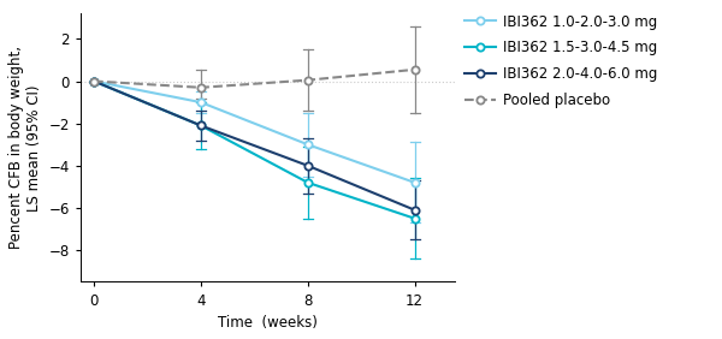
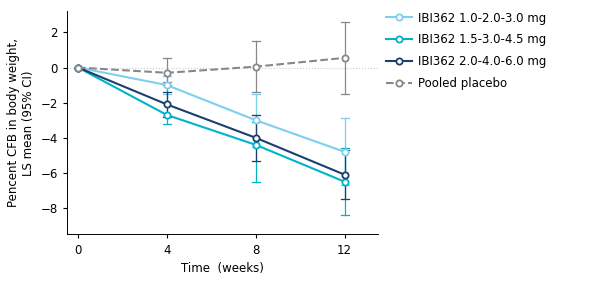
IBI362 1.5-3.0-4.5 mg/4: -2.1 -> -2.7
IBI362 1.5-3.0-4.5 mg/8: -4.8 -> -4.4
